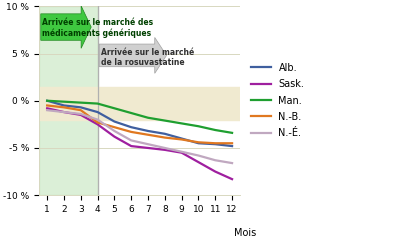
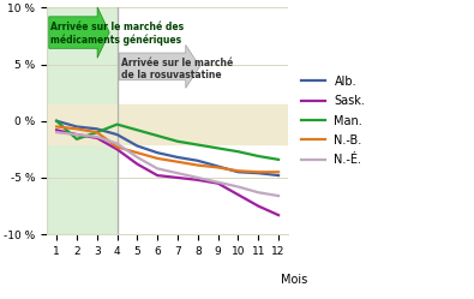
Man./2: -0.1 % -> -1.6 %
Man./3: -0.2 % -> -1.0 %
